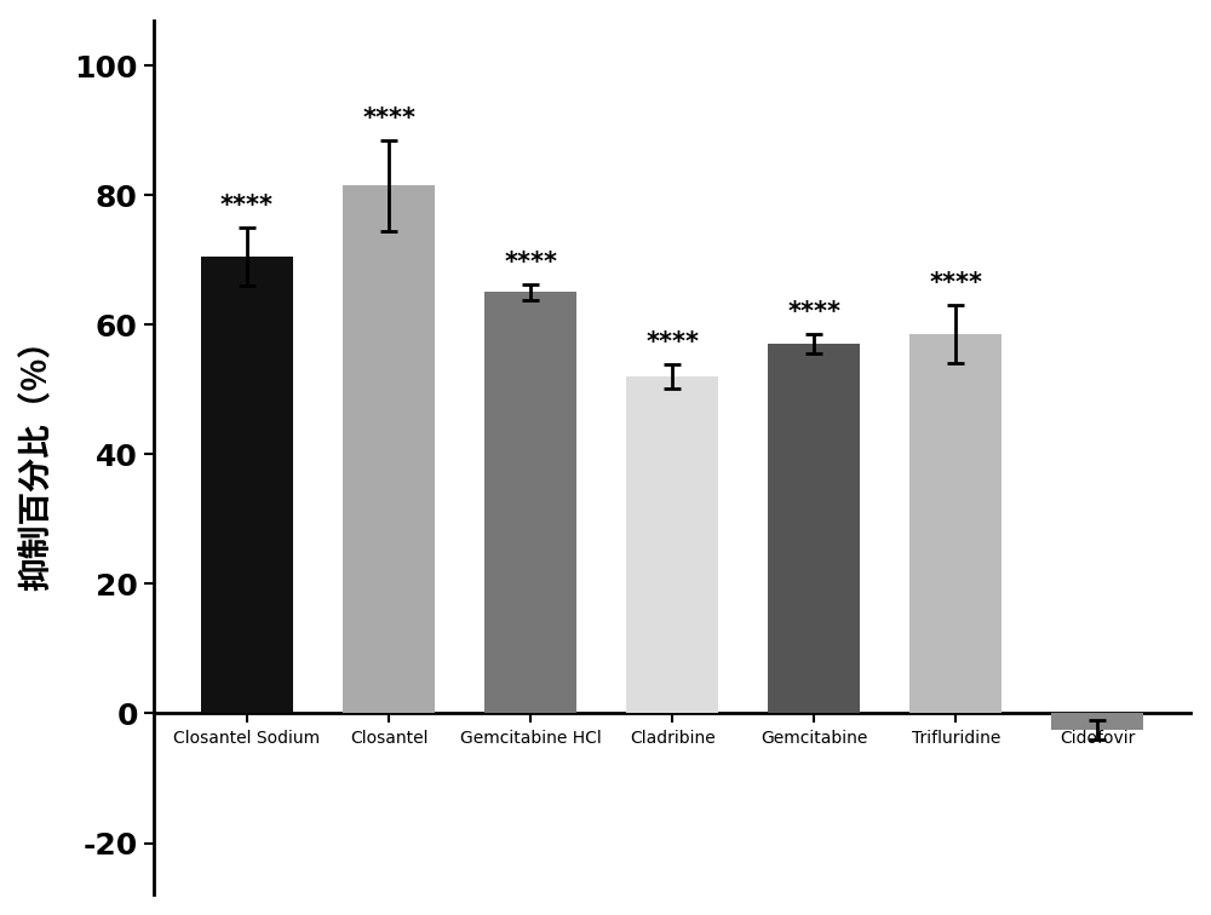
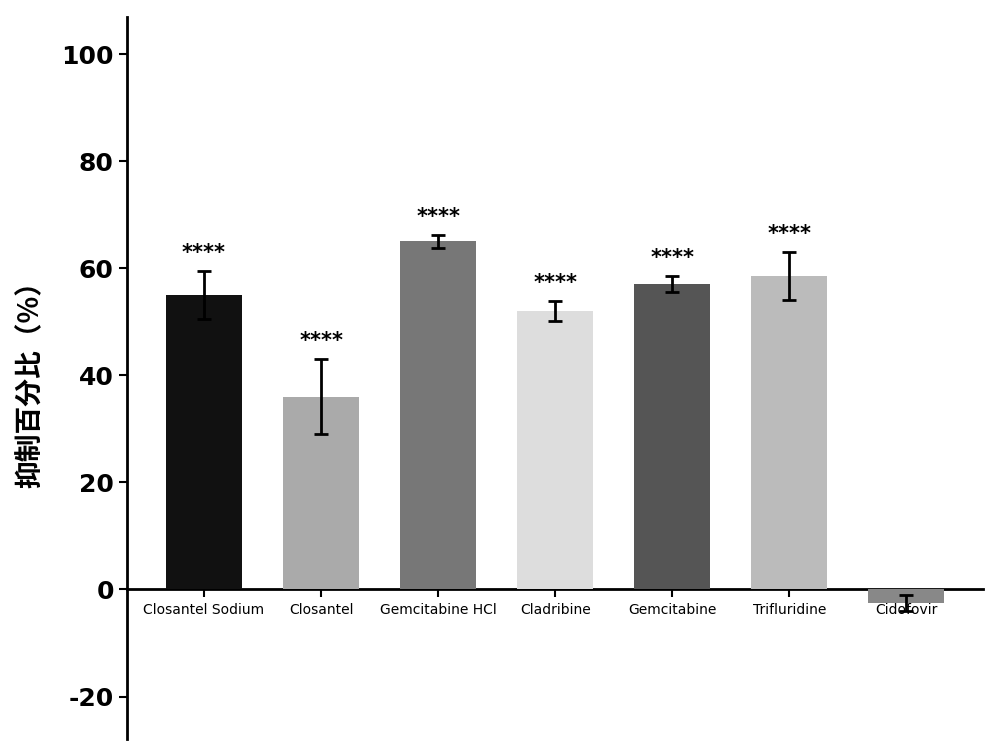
Closantel Sodium: 70.5 -> 55.0
Closantel: 81.5 -> 36.0
